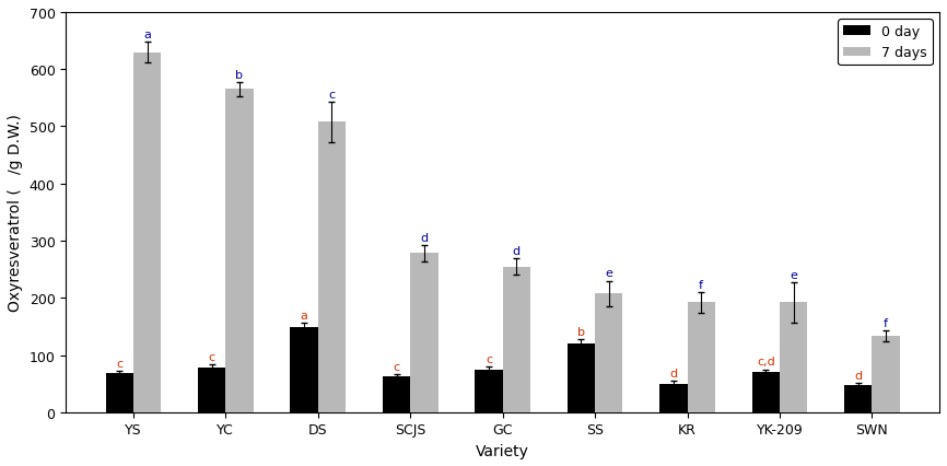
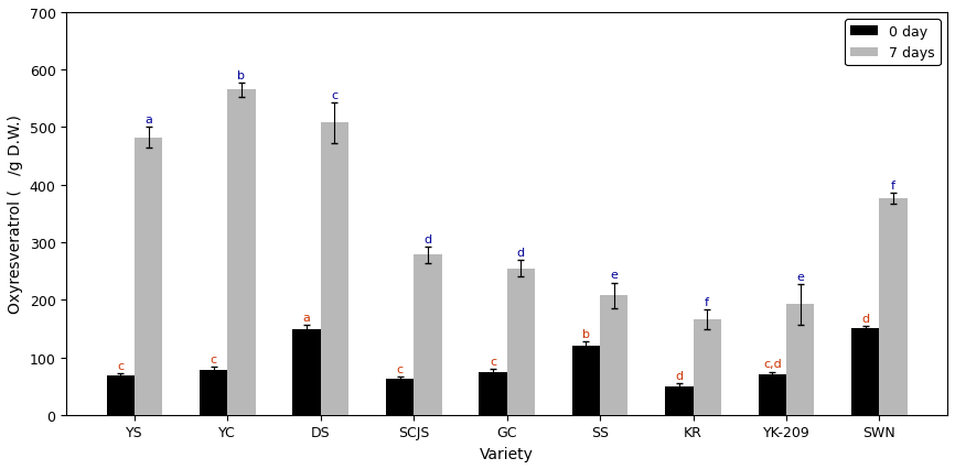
7 days/YS: 630 -> 482
7 days/KR: 192 -> 166
0 day/SWN: 48 -> 150
7 days/SWN: 133 -> 376
